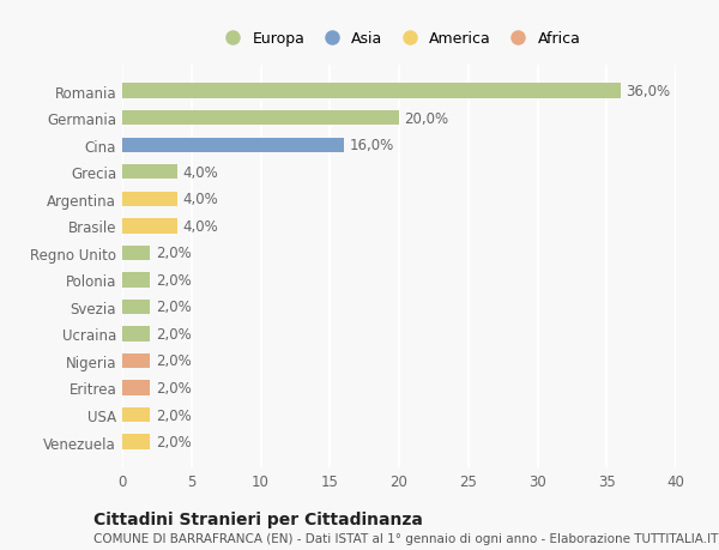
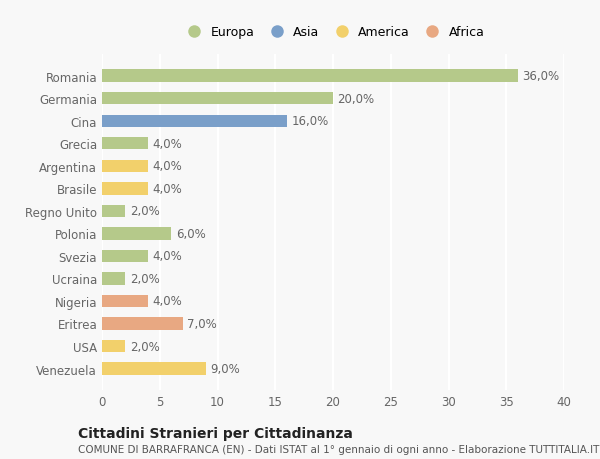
Polonia: 2,0% -> 6,0%
Svezia: 2,0% -> 4,0%
Nigeria: 2,0% -> 4,0%
Eritrea: 2,0% -> 7,0%
Venezuela: 2,0% -> 9,0%
